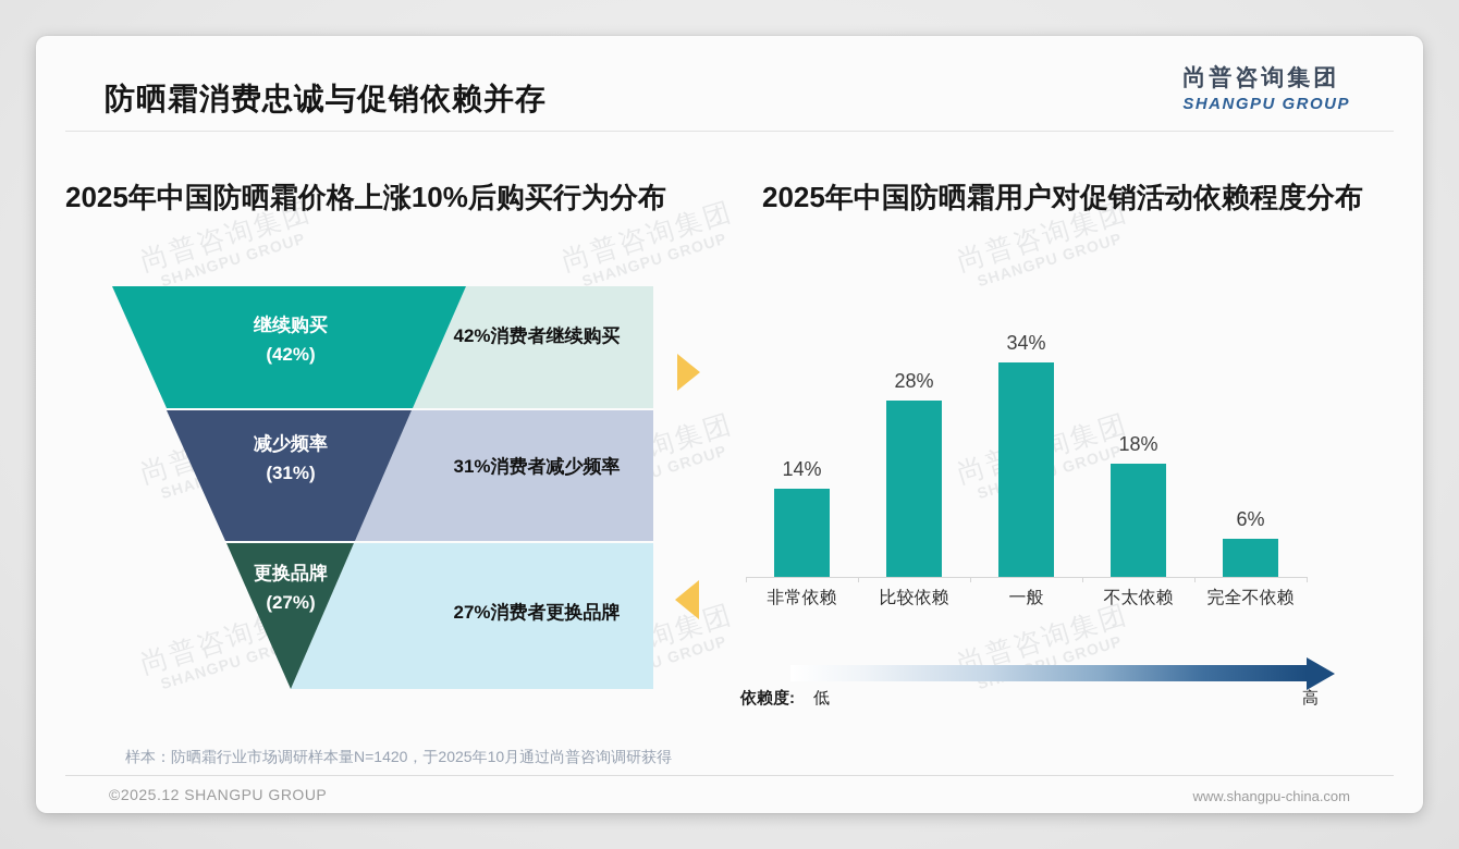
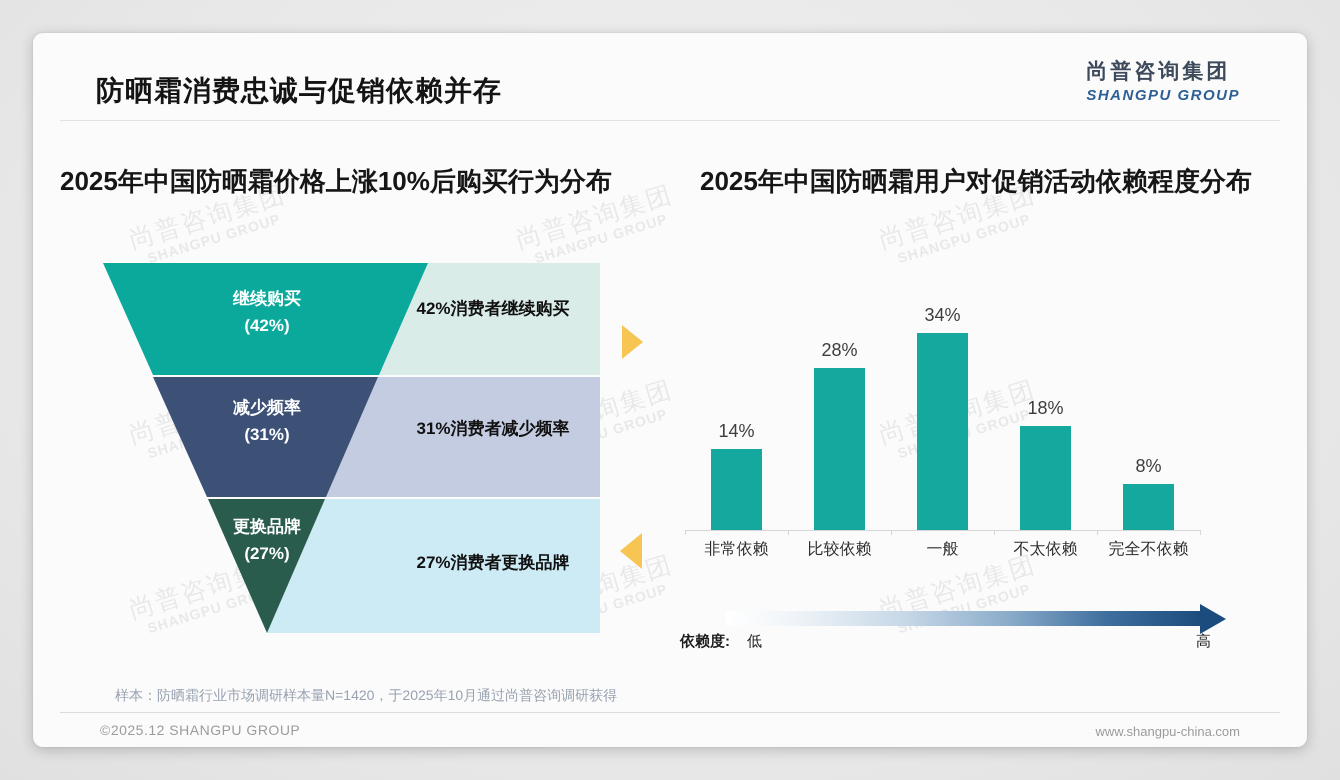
2025年中国防晒霜用户对促销活动依赖程度分布/完全不依赖: 6% -> 8%
